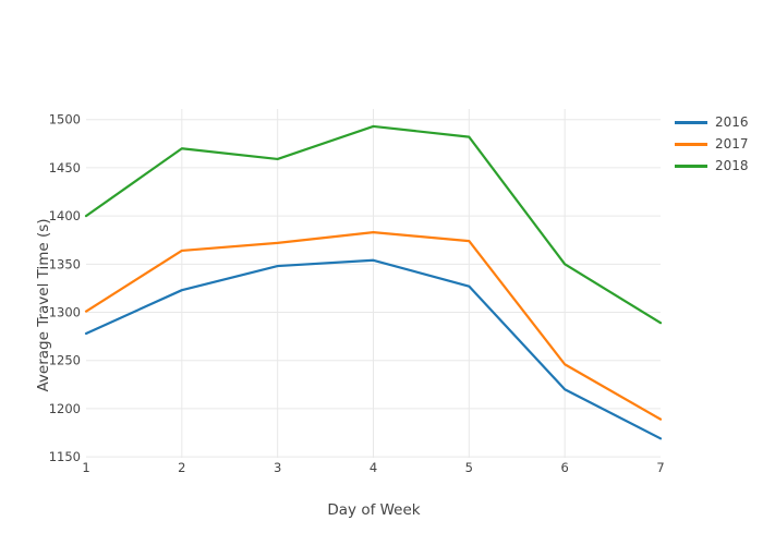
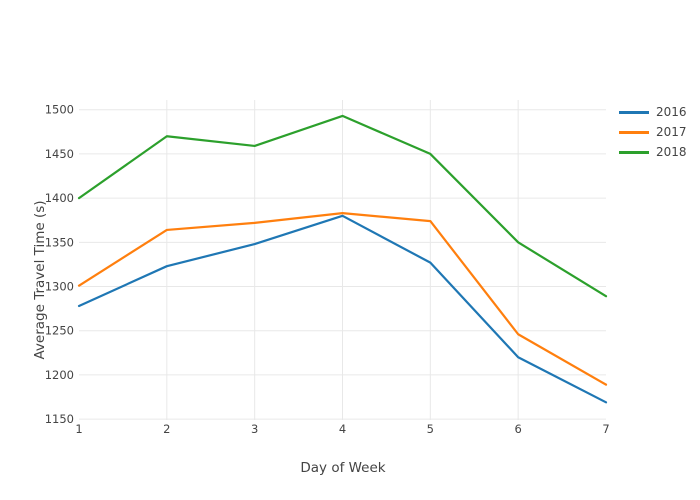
2016/4: 1350 -> 1380
2018/5: 1480 -> 1450
